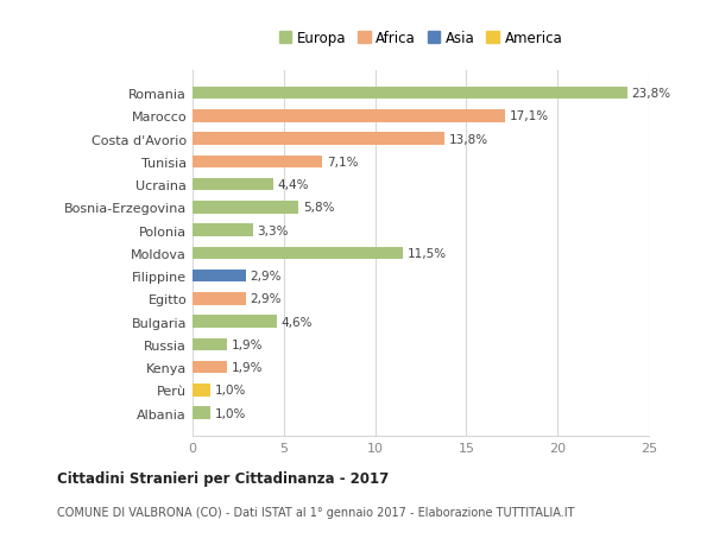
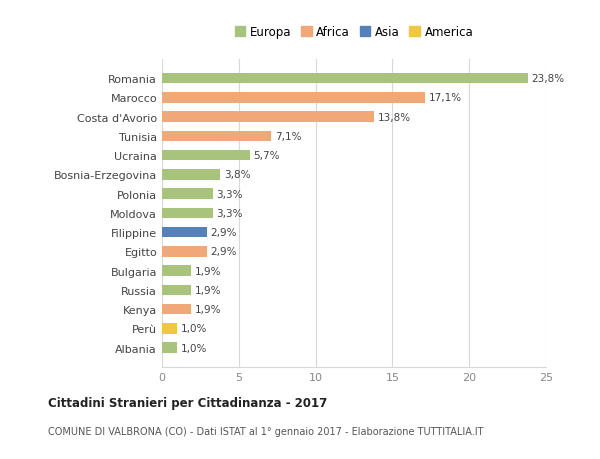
Ucraina: 4,4% -> 5,7%
Bosnia-Erzegovina: 5,8% -> 3,8%
Moldova: 11,5% -> 3,3%
Bulgaria: 4,6% -> 1,9%
